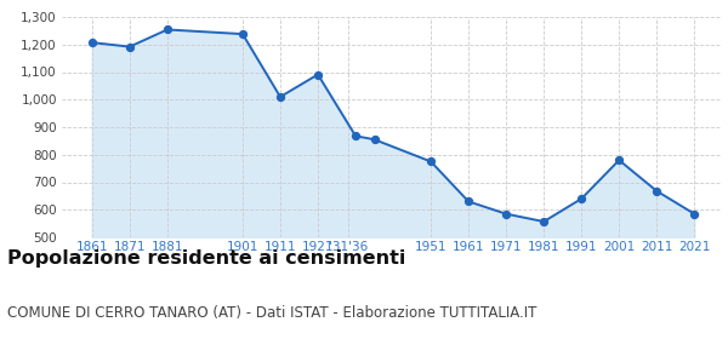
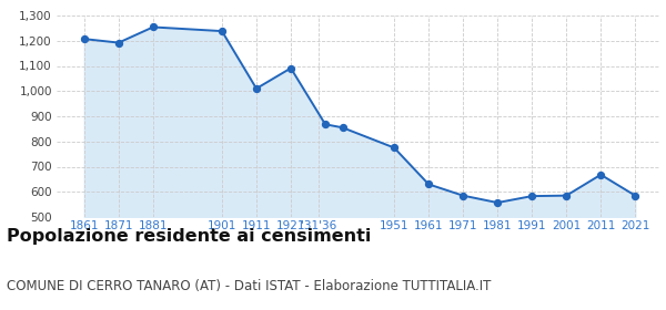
1991: 640 -> 583
2001: 780 -> 585
